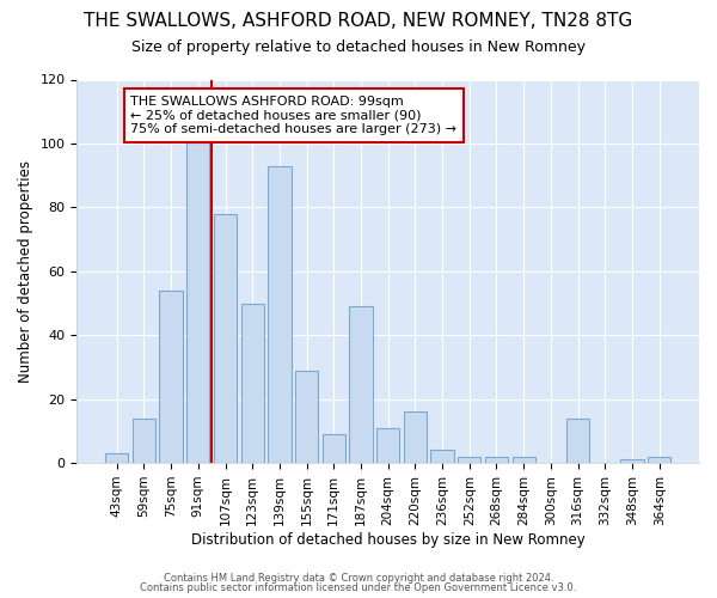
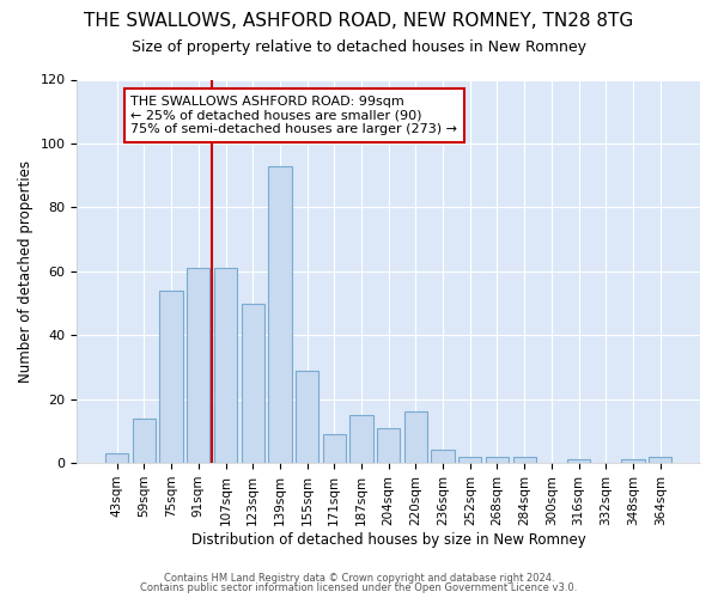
91sqm: 101 -> 61
107sqm: 78 -> 61
187sqm: 49 -> 15
316sqm: 14 -> 1
